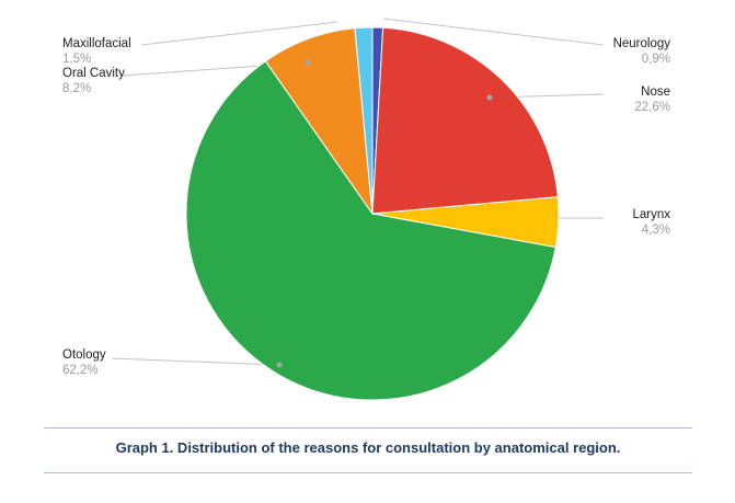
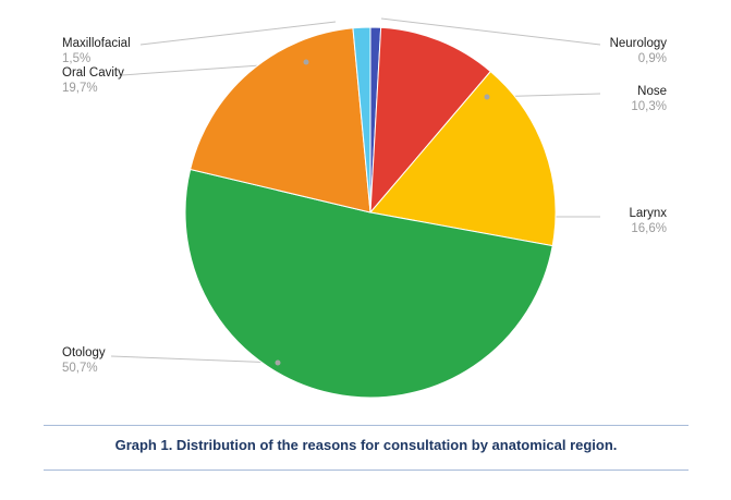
Nose: 22,6% -> 10,3%
Larynx: 4,3% -> 16,6%
Otology: 62,2% -> 50,7%
Oral Cavity: 8,2% -> 19,7%
